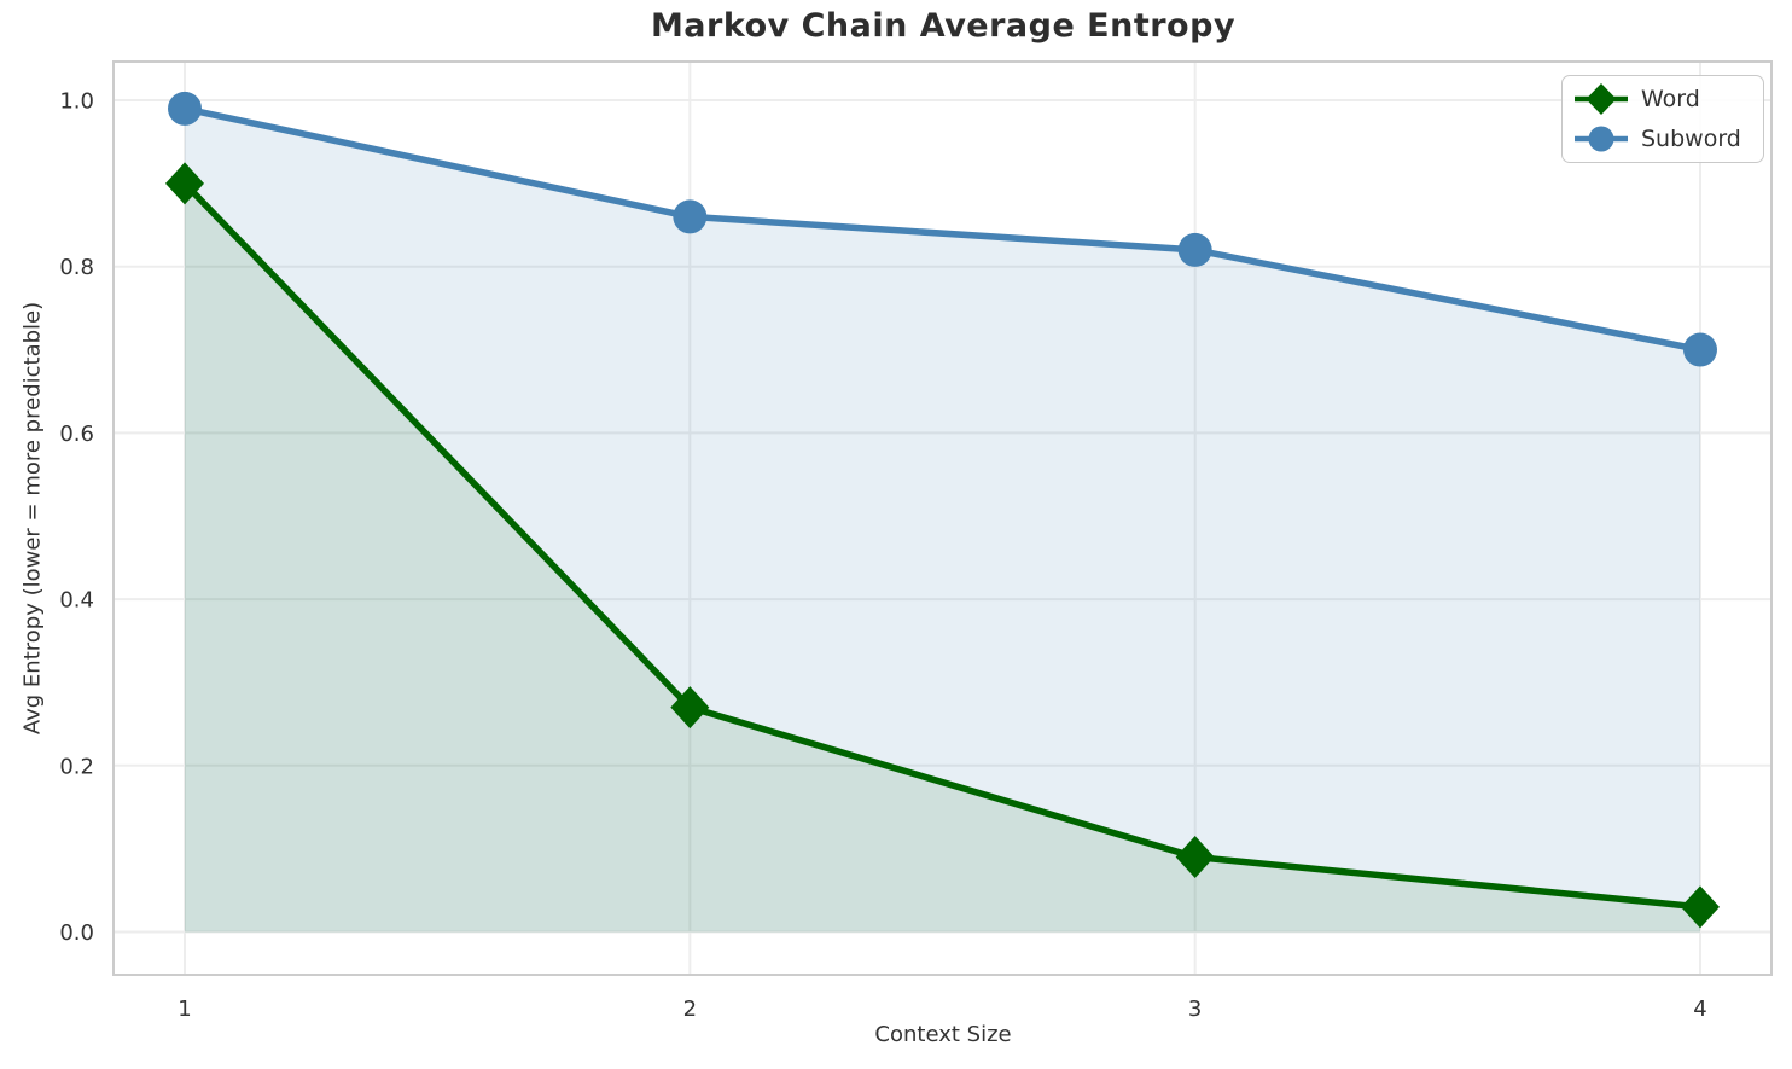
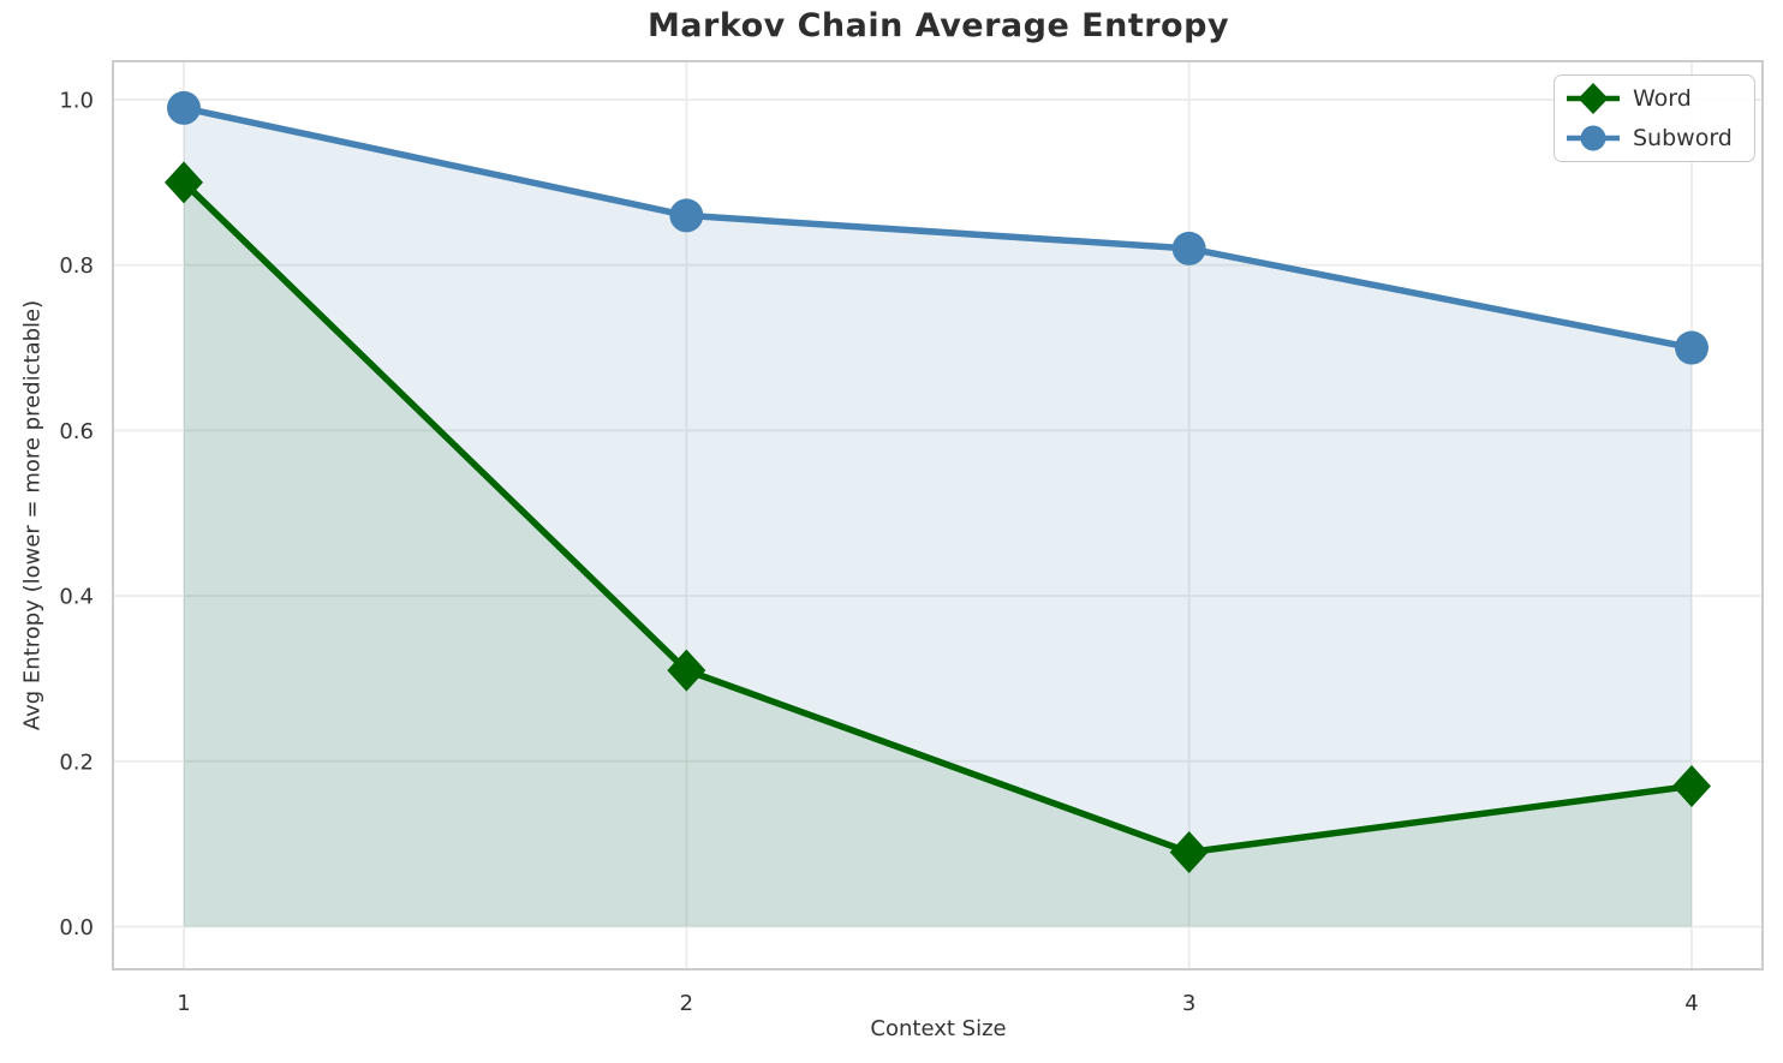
Word/2: 0.27 -> 0.31
Word/4: 0.03 -> 0.17
